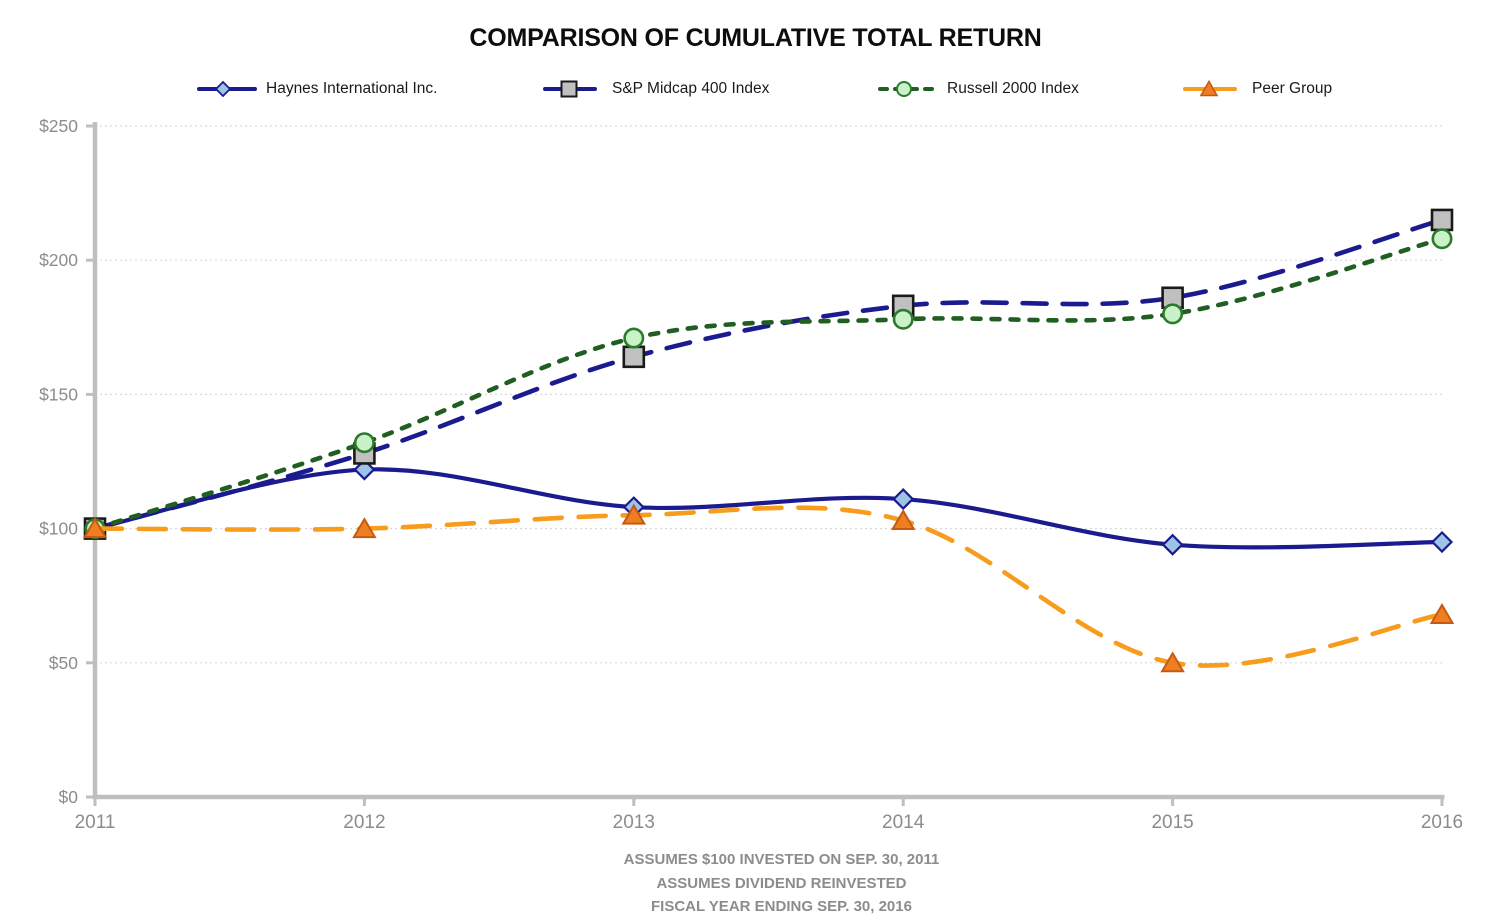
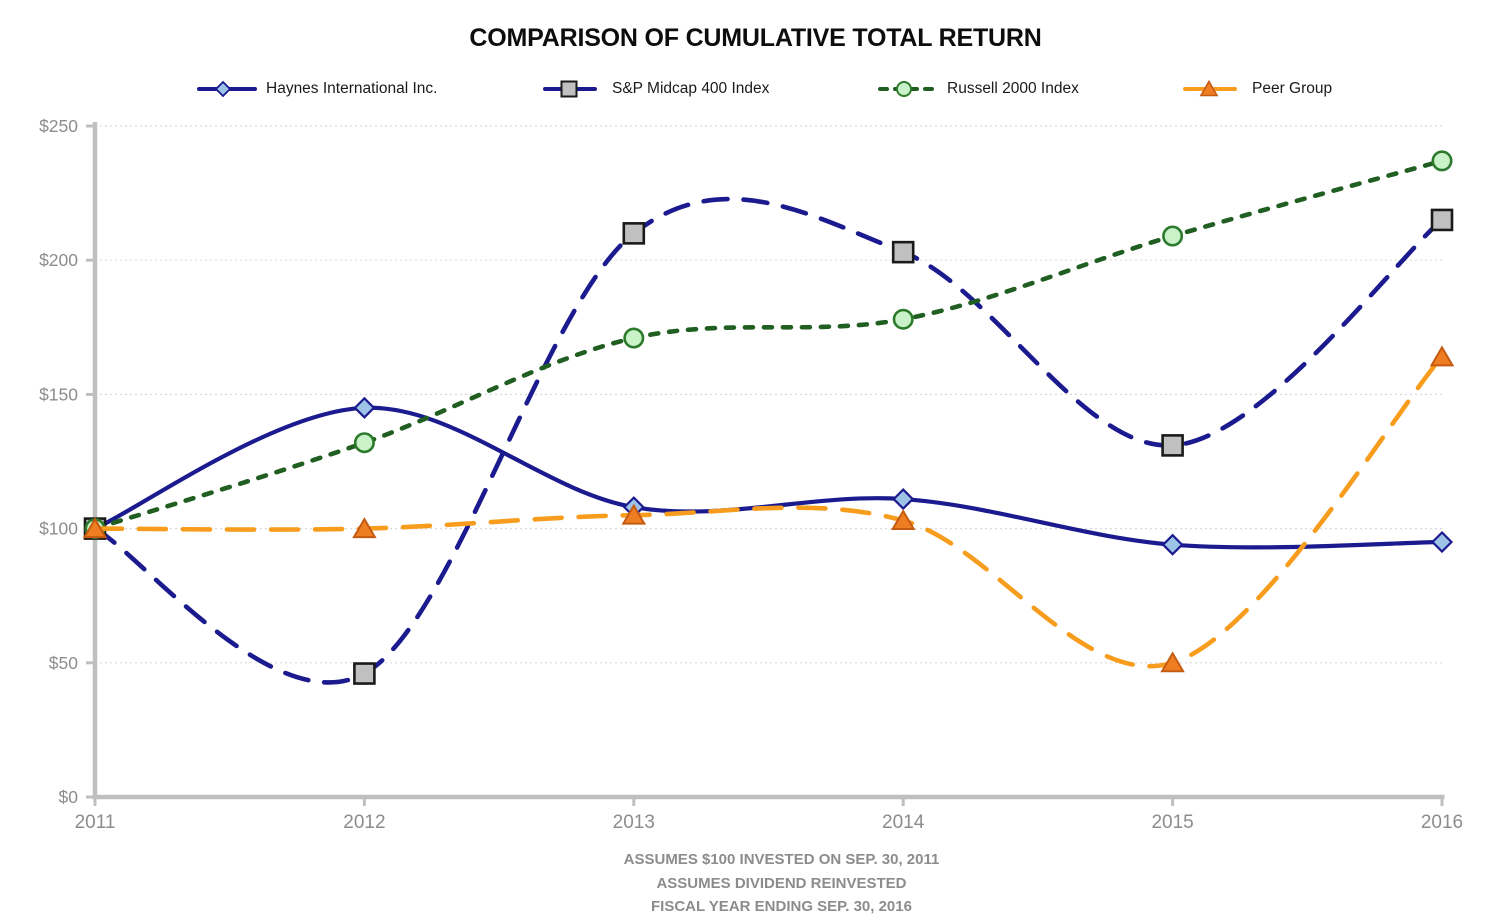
Haynes International Inc./2012: $122 -> $145
S&P Midcap 400 Index/2012: $128 -> $46
S&P Midcap 400 Index/2013: $164 -> $210
S&P Midcap 400 Index/2014: $183 -> $203
S&P Midcap 400 Index/2015: $186 -> $131
Russell 2000 Index/2015: $180 -> $209
Russell 2000 Index/2016: $208 -> $237
Peer Group/2016: $68 -> $164
